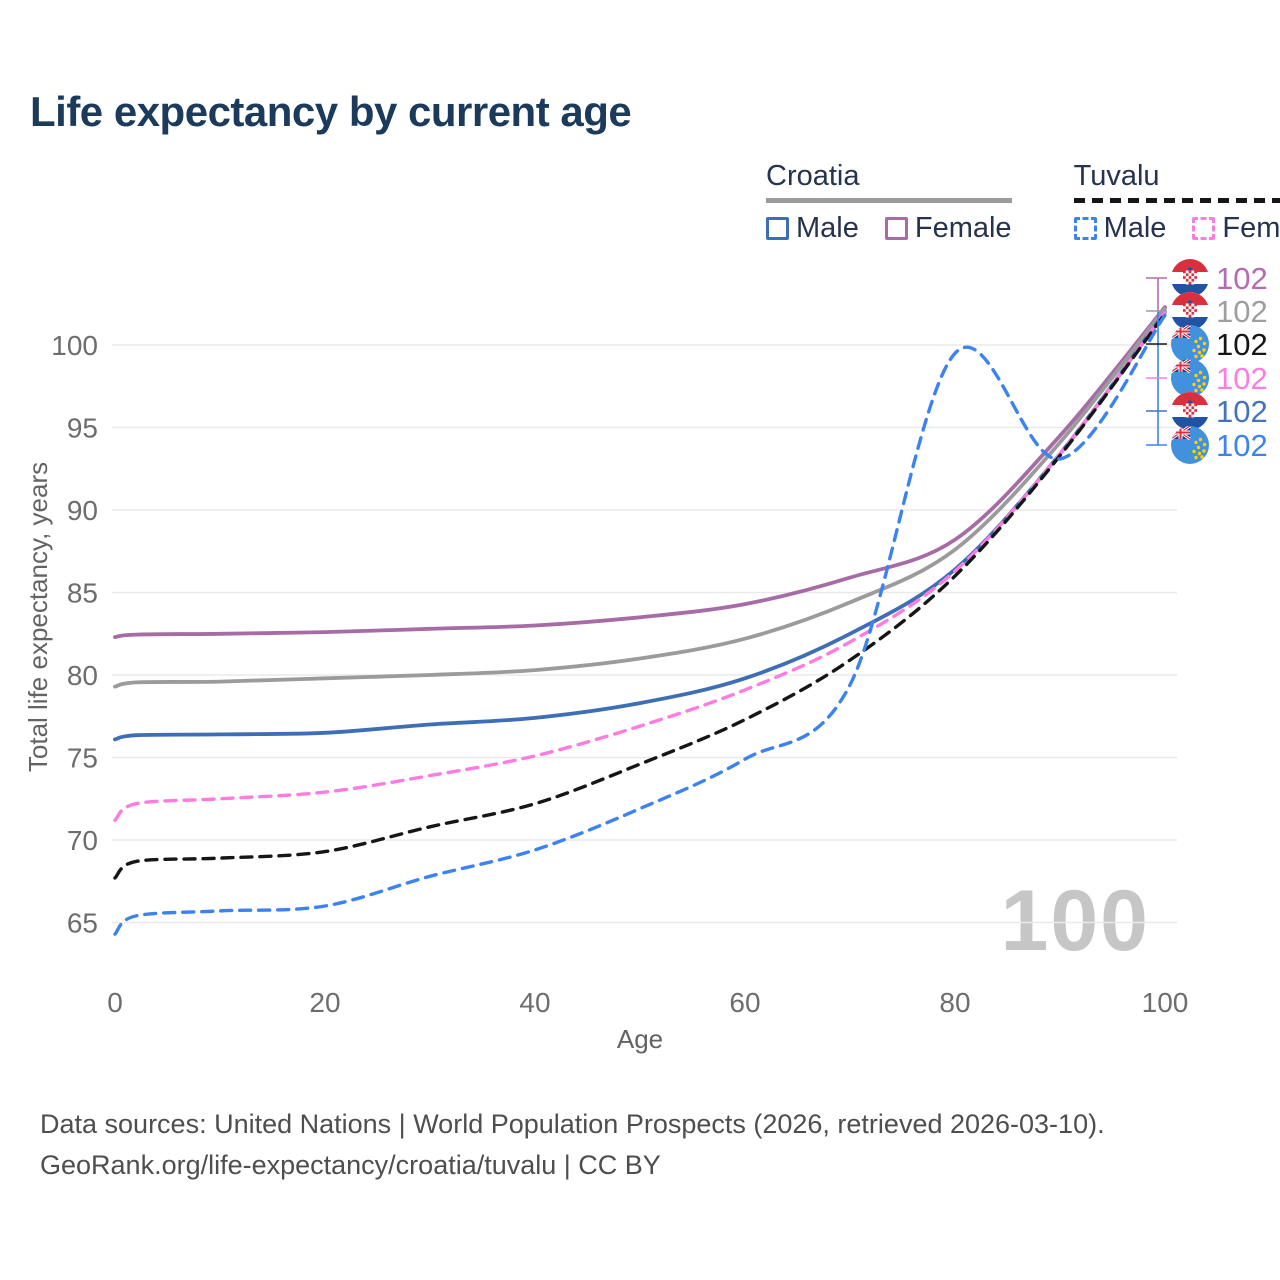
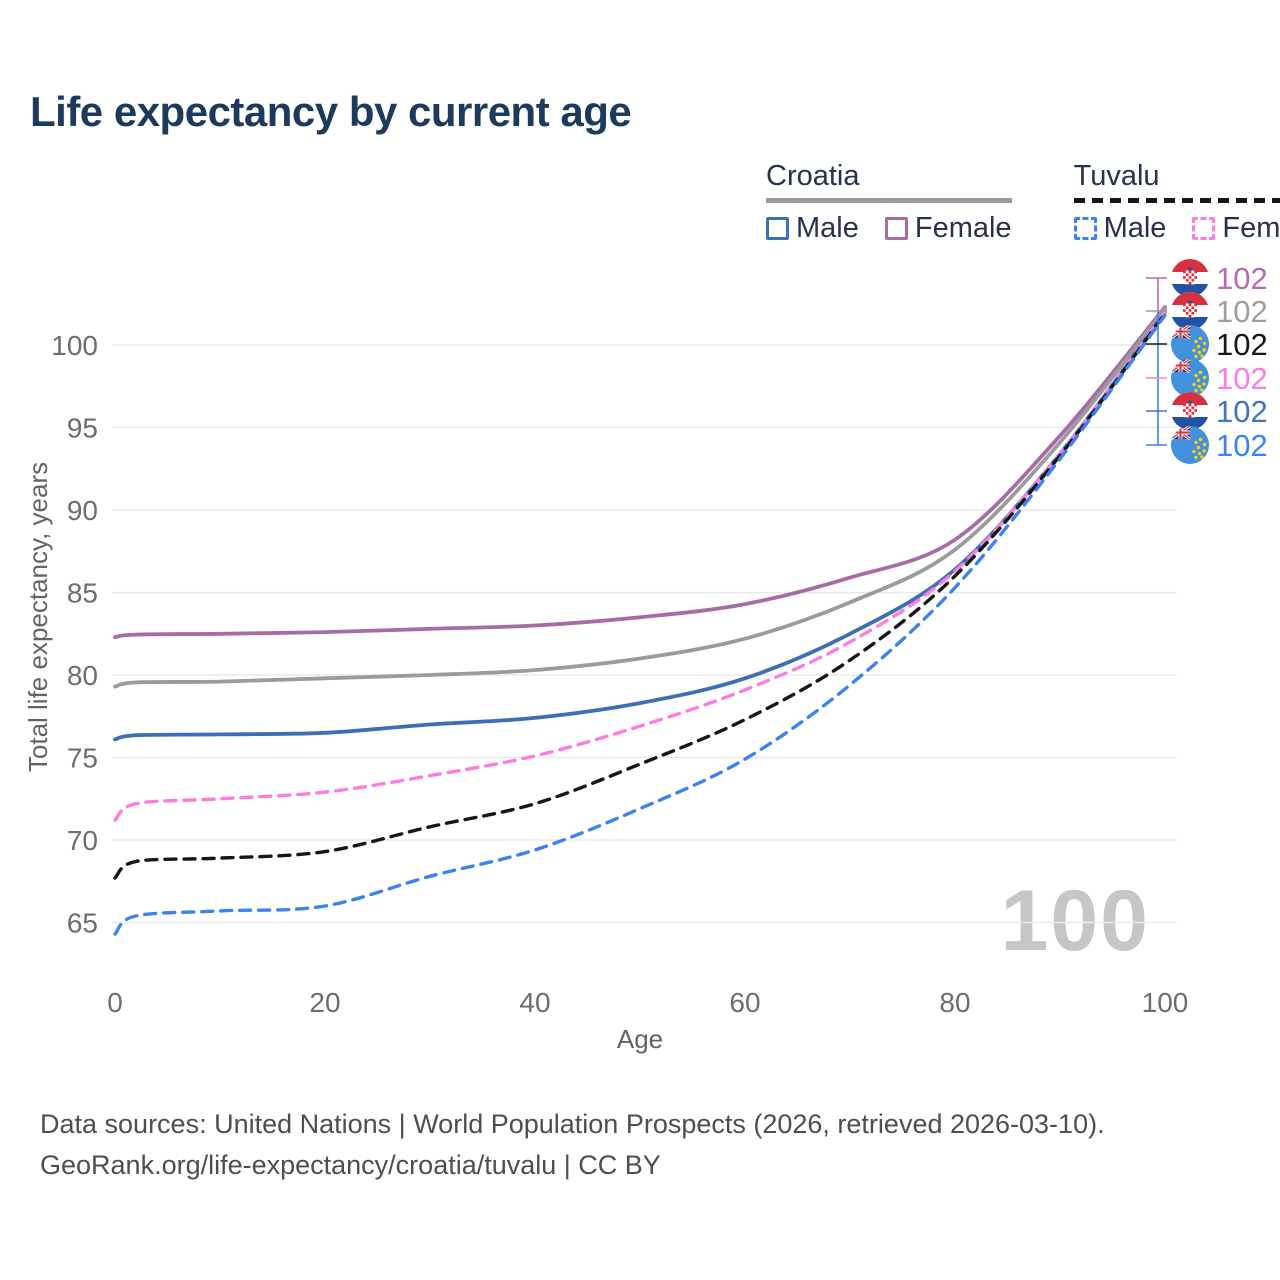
Tuvalu Male/80: 99.5 -> 85.3
